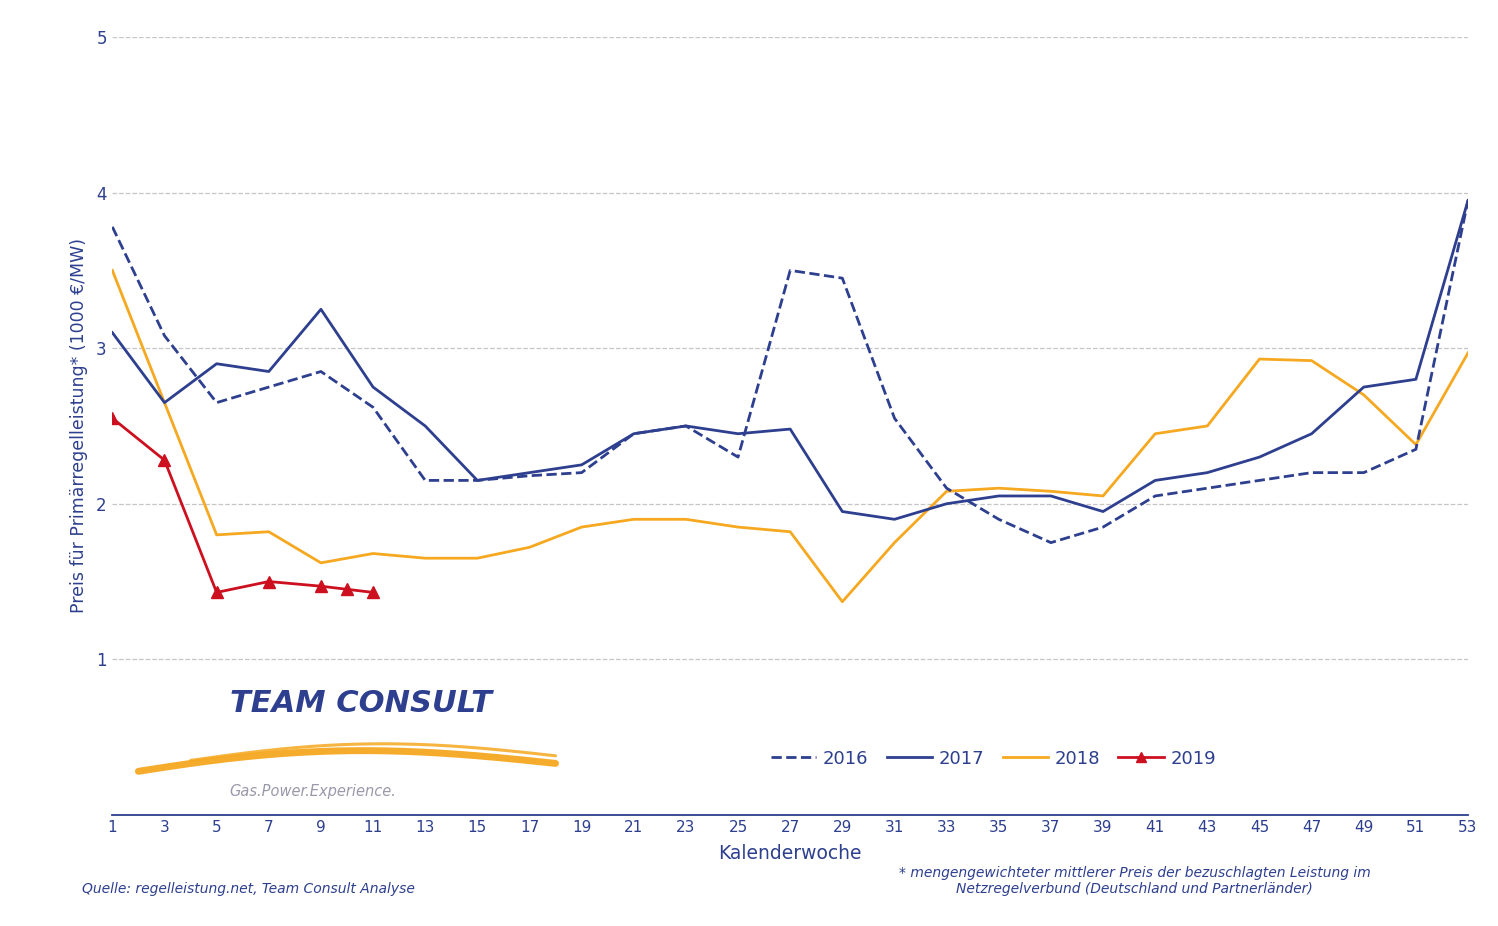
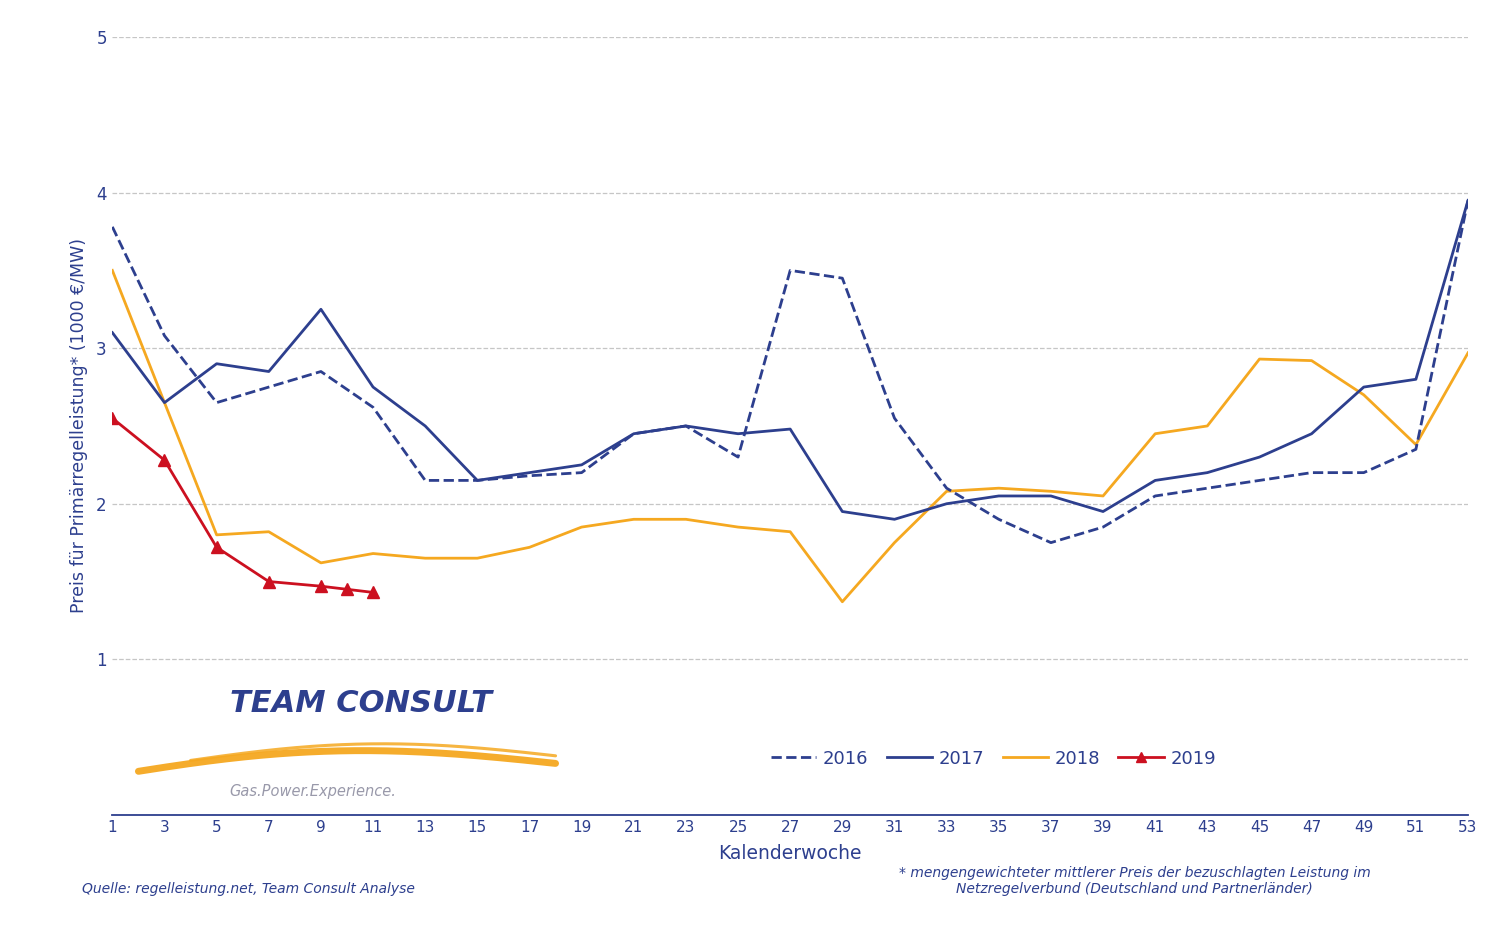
2019/5: 1.43 -> 1.72
